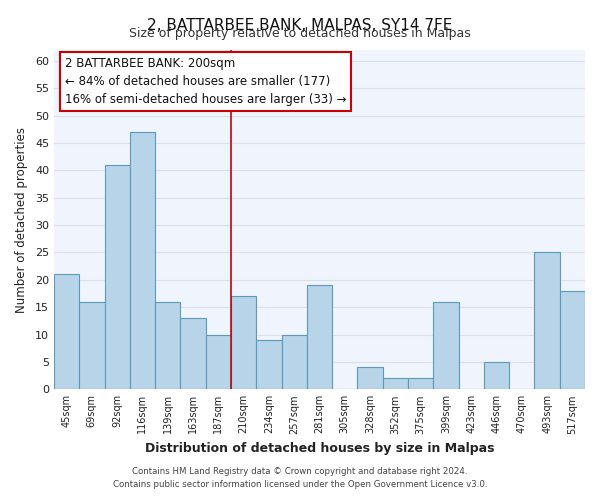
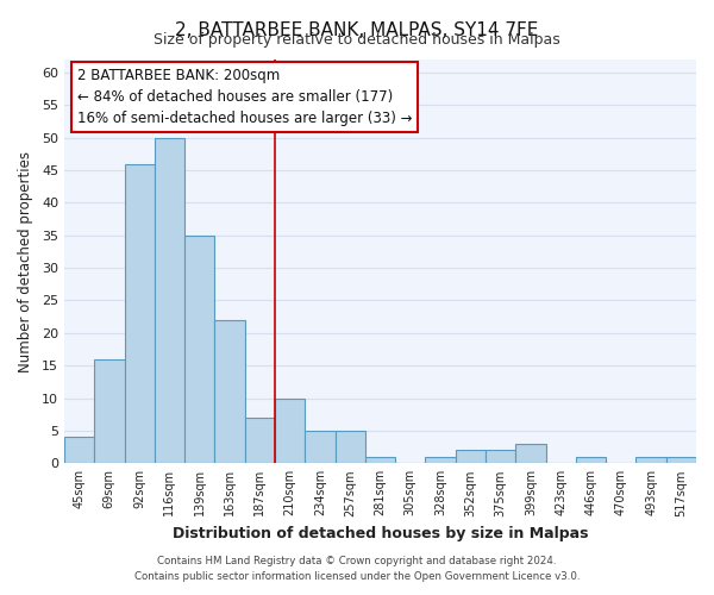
45sqm: 21 -> 4
92sqm: 41 -> 46
116sqm: 47 -> 50
139sqm: 16 -> 35
163sqm: 13 -> 22
187sqm: 10 -> 7
210sqm: 17 -> 10
234sqm: 9 -> 5
257sqm: 10 -> 5
281sqm: 19 -> 1
328sqm: 4 -> 1
399sqm: 16 -> 3
446sqm: 5 -> 1
493sqm: 25 -> 1
517sqm: 18 -> 1
